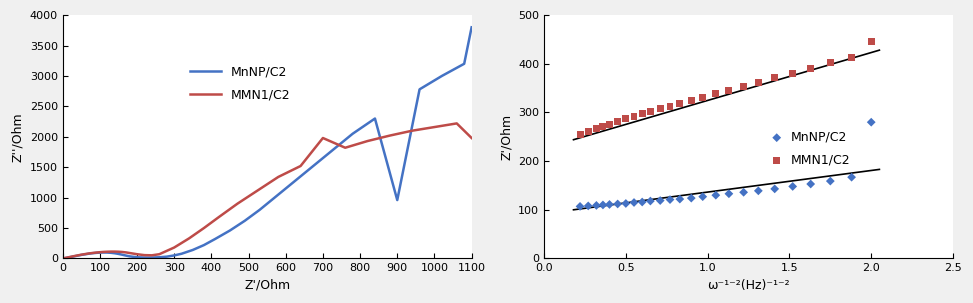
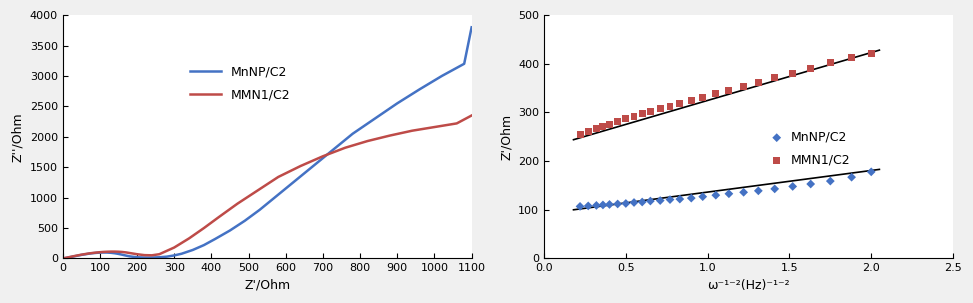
MMN1/C2/700: 1980 -> 1680
MnNP/C2/900: 960 -> 2550
MMN1/C2/1100: 1980 -> 2350
MnNP/C2/2.0: 280 -> 178
MMN1/C2/2.0: 445 -> 422
